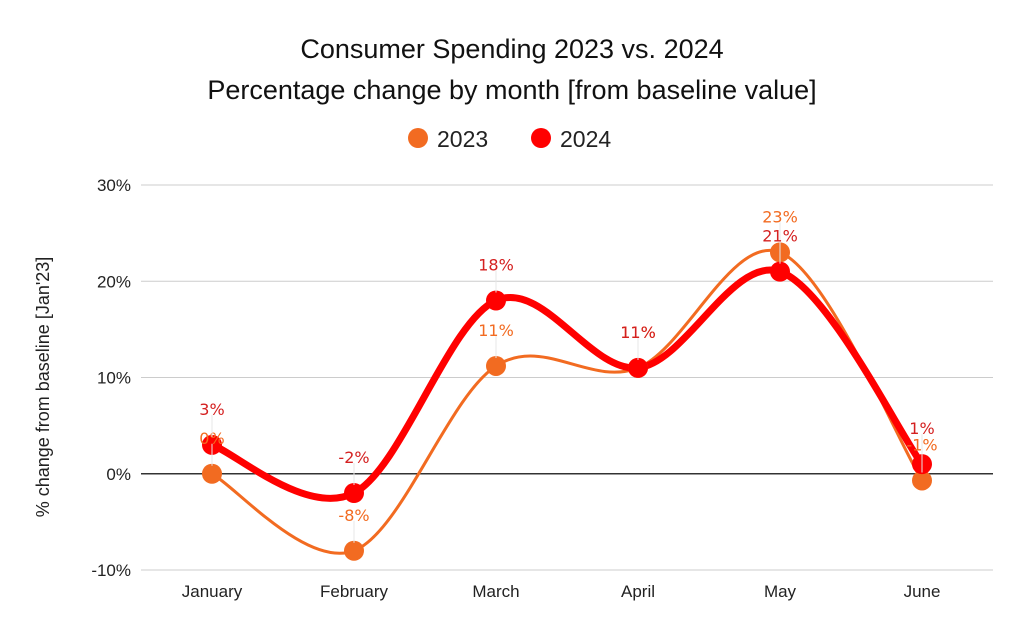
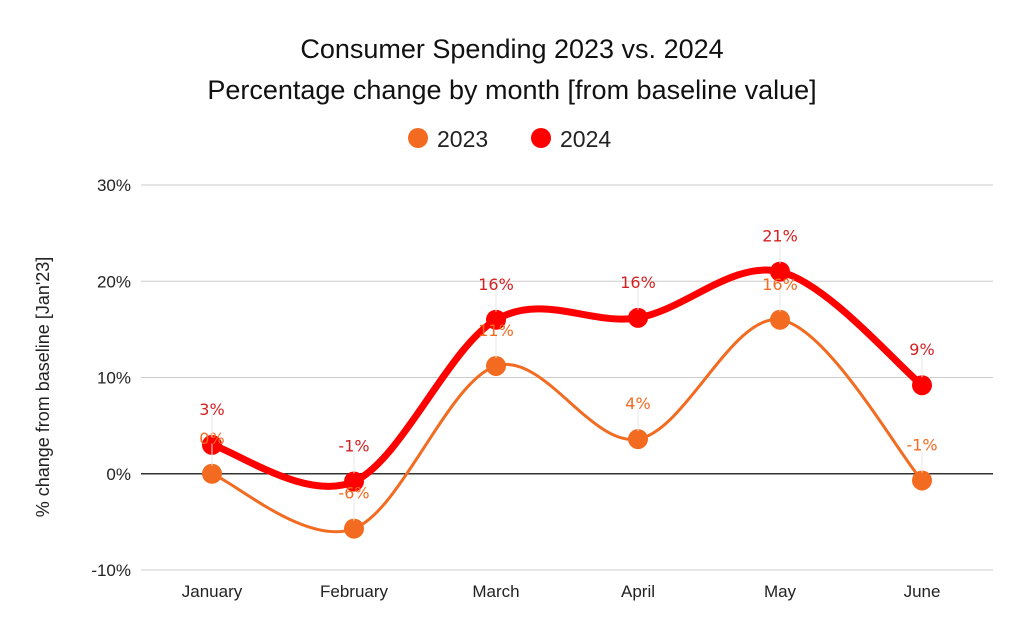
2023/February: -8% -> -6%
2024/February: -2% -> -1%
2024/March: 18% -> 16%
2023/April: 11% -> 4%
2024/April: 11% -> 16%
2023/May: 23% -> 16%
2024/June: 1% -> 9%
